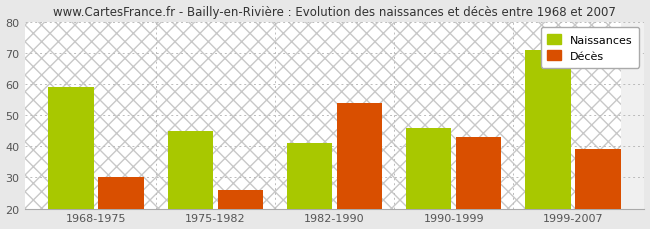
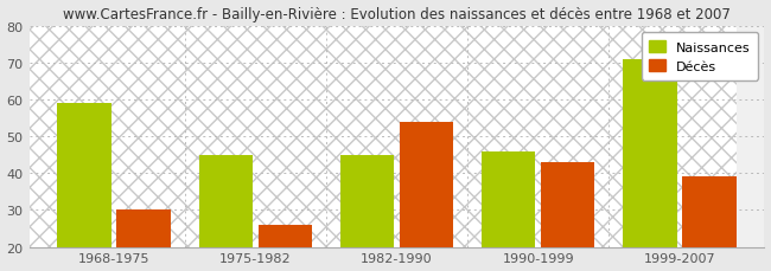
Naissances/1982-1990: 41 -> 45
